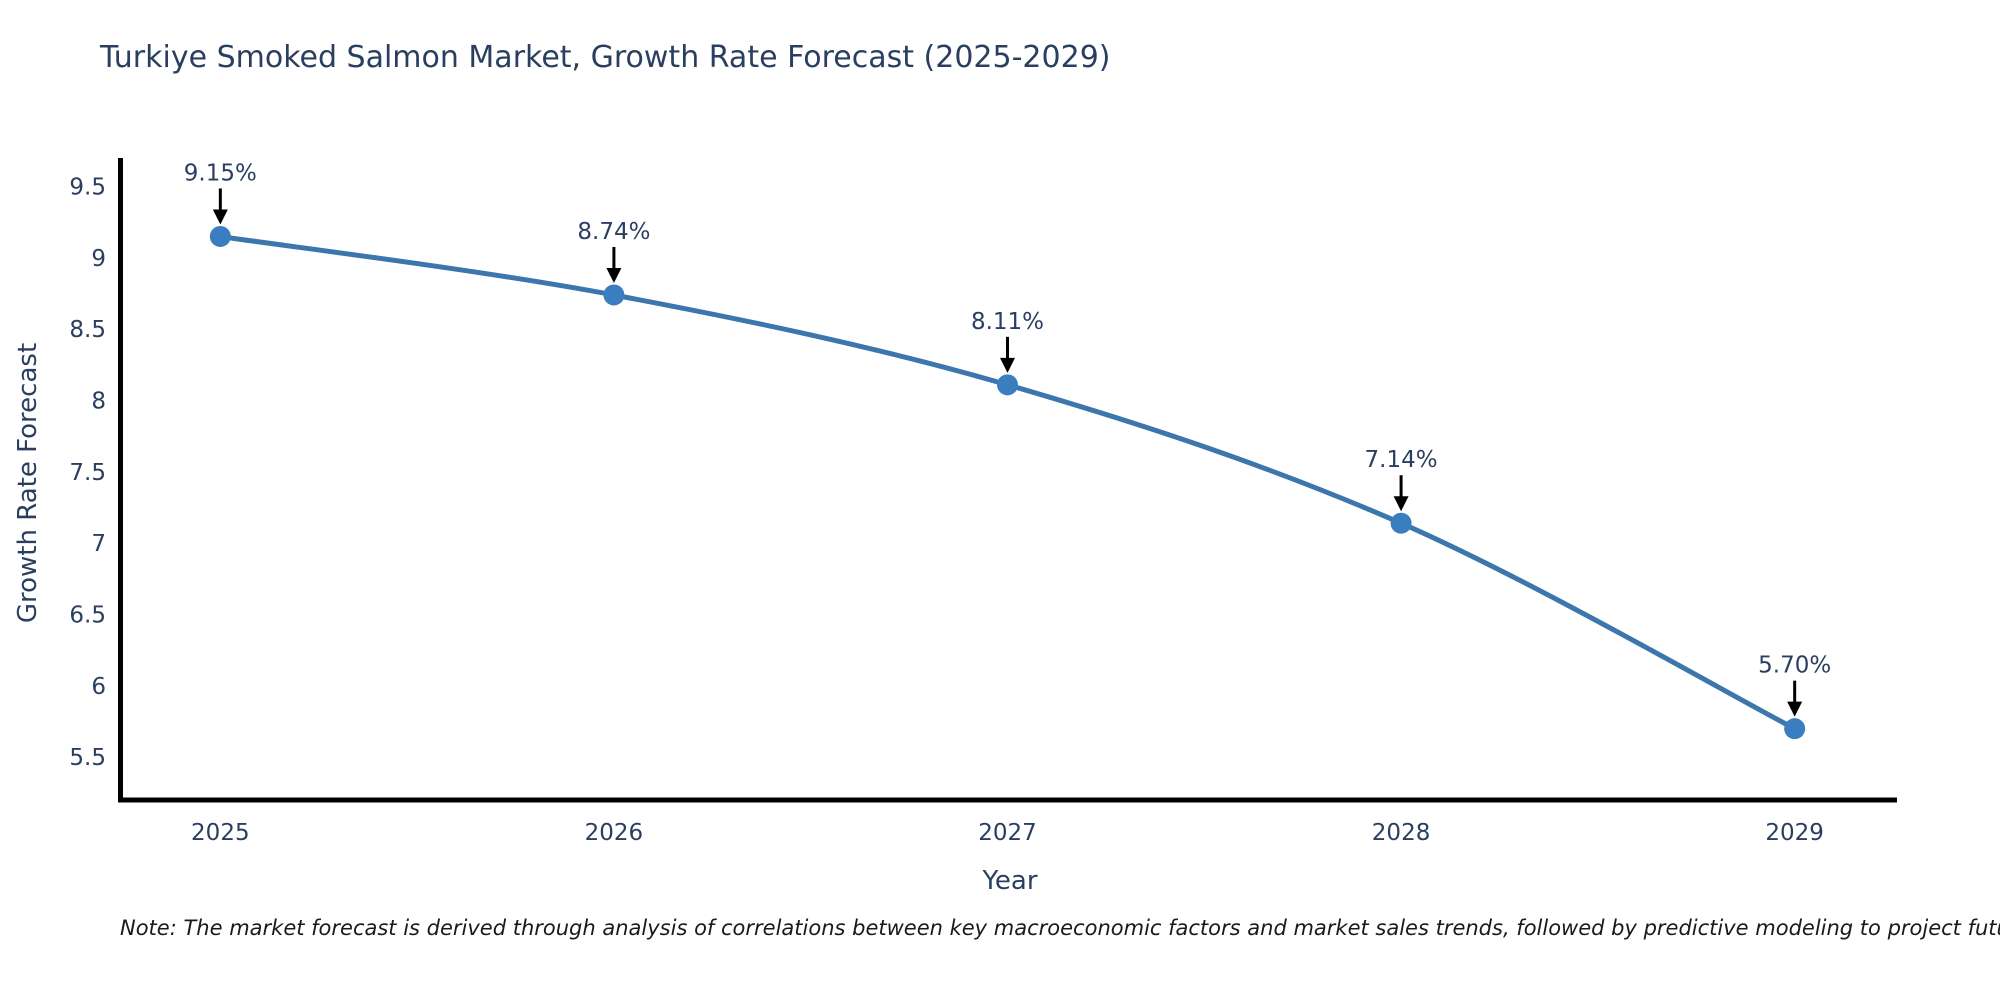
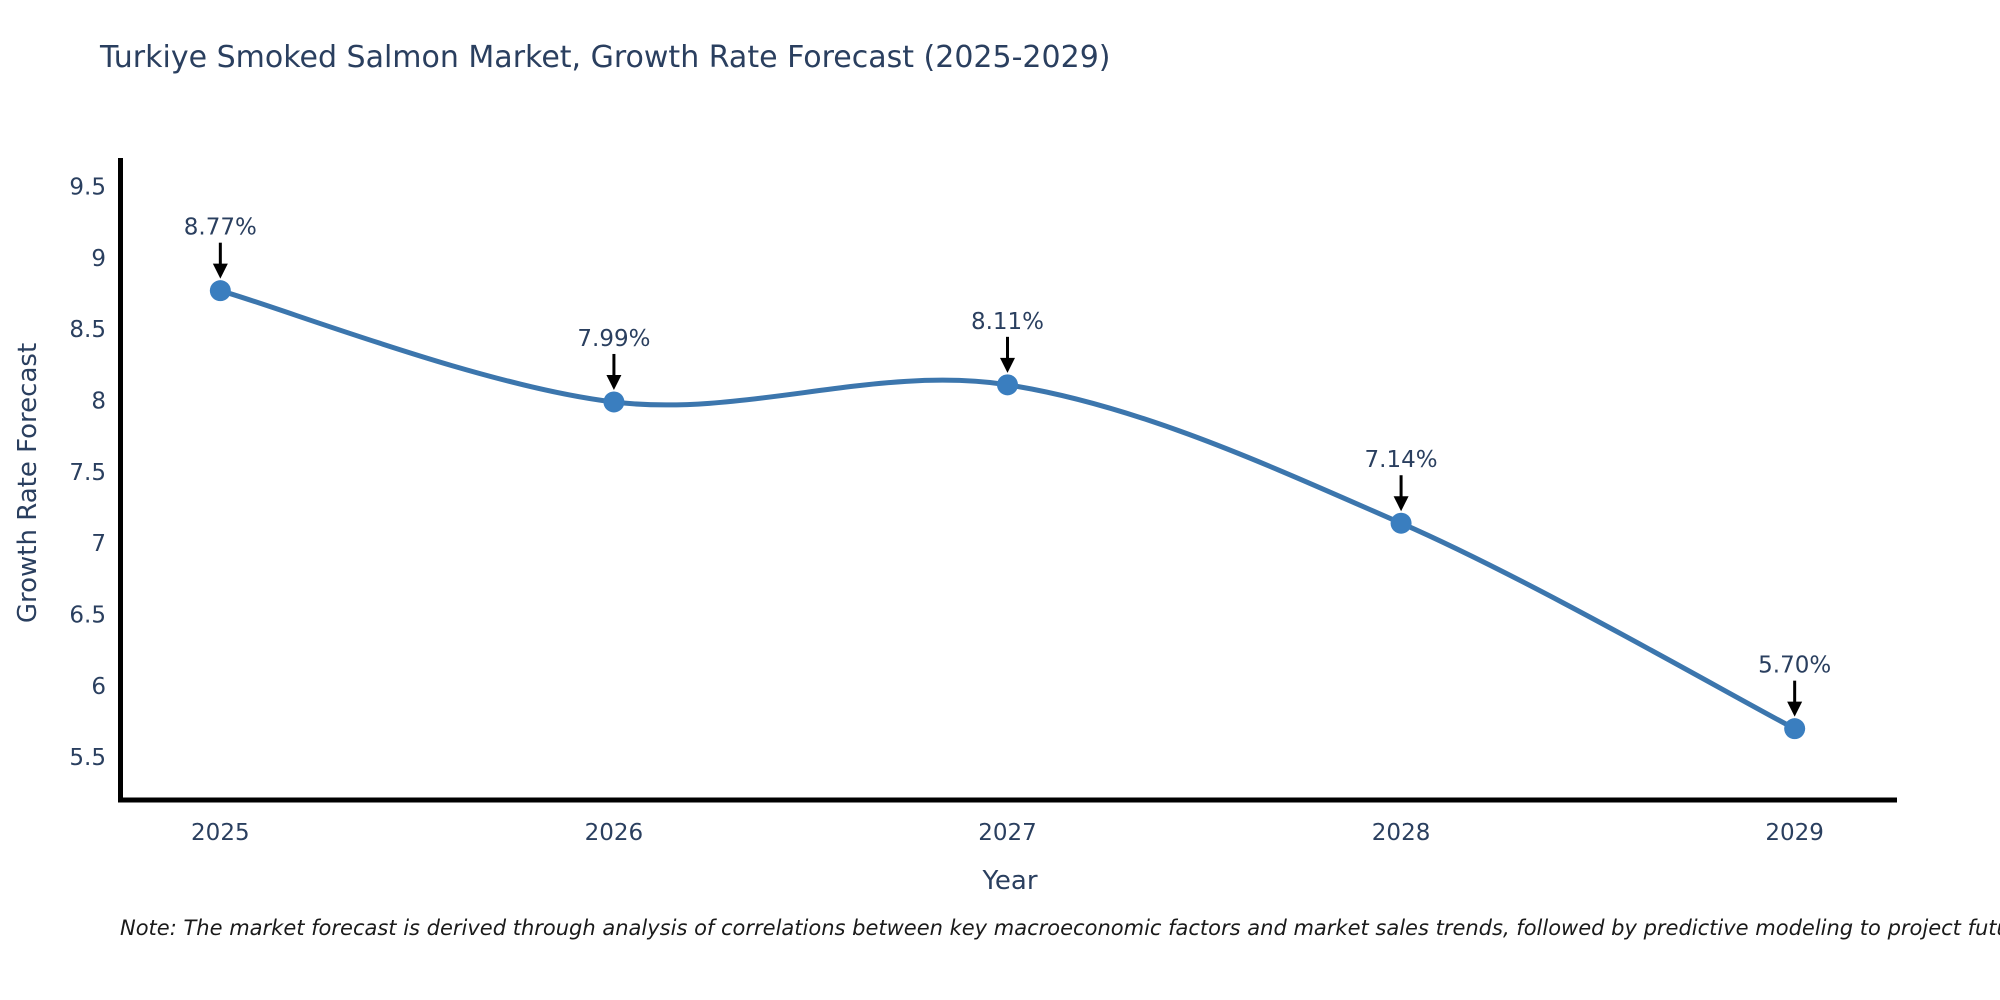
2025: 9.15% -> 8.77%
2026: 8.74% -> 7.99%
